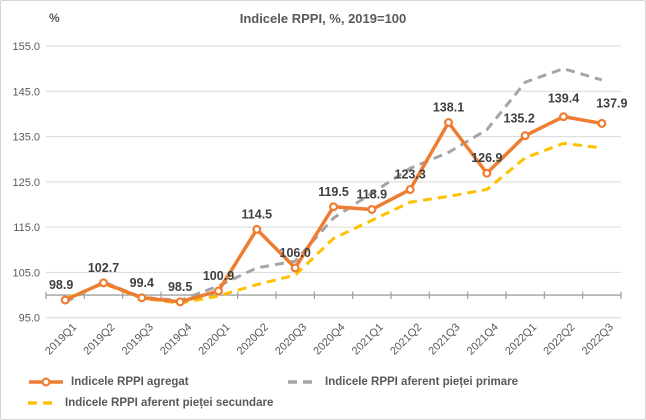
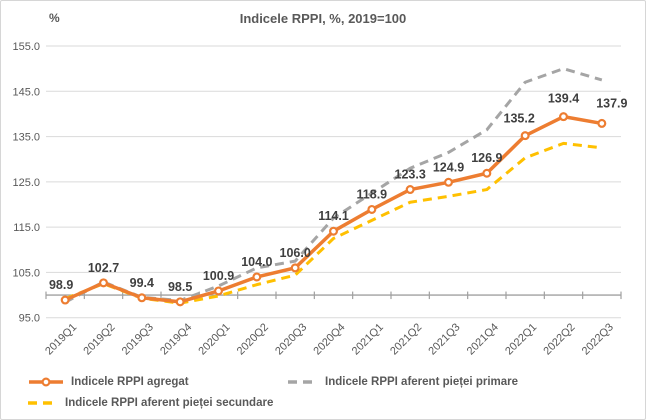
Indicele RPPI agregat/2020Q2: 114.5 -> 104.0
Indicele RPPI agregat/2020Q4: 119.5 -> 114.1
Indicele RPPI agregat/2021Q3: 138.1 -> 124.9
